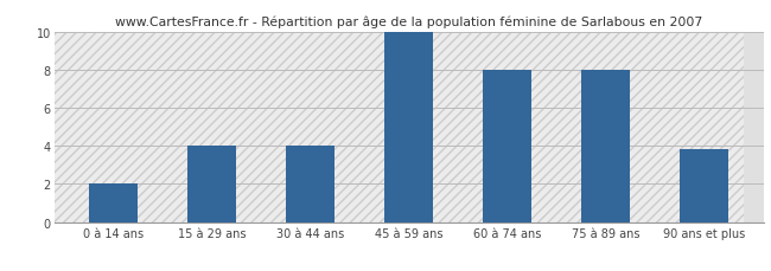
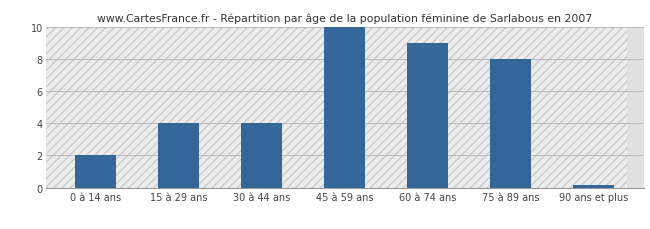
60 à 74 ans: 8.0 -> 9.0
90 ans et plus: 3.8 -> 0.1
